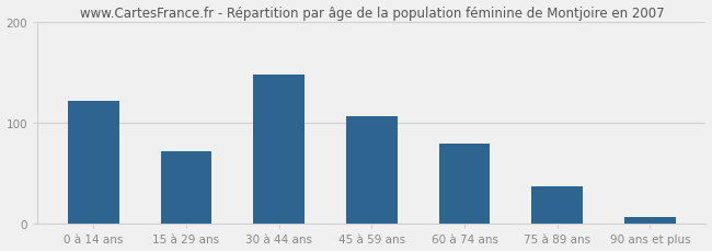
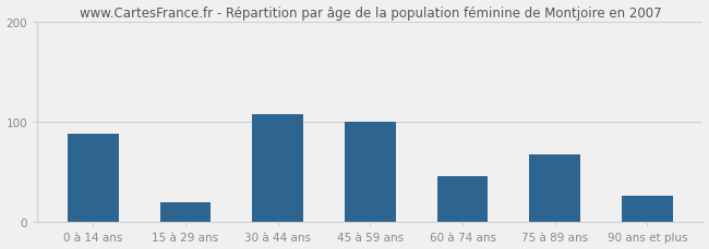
0 à 14 ans: 122 -> 88
15 à 29 ans: 72 -> 20
30 à 44 ans: 148 -> 108
45 à 59 ans: 107 -> 100
60 à 74 ans: 80 -> 46
75 à 89 ans: 37 -> 68
90 ans et plus: 7 -> 26
